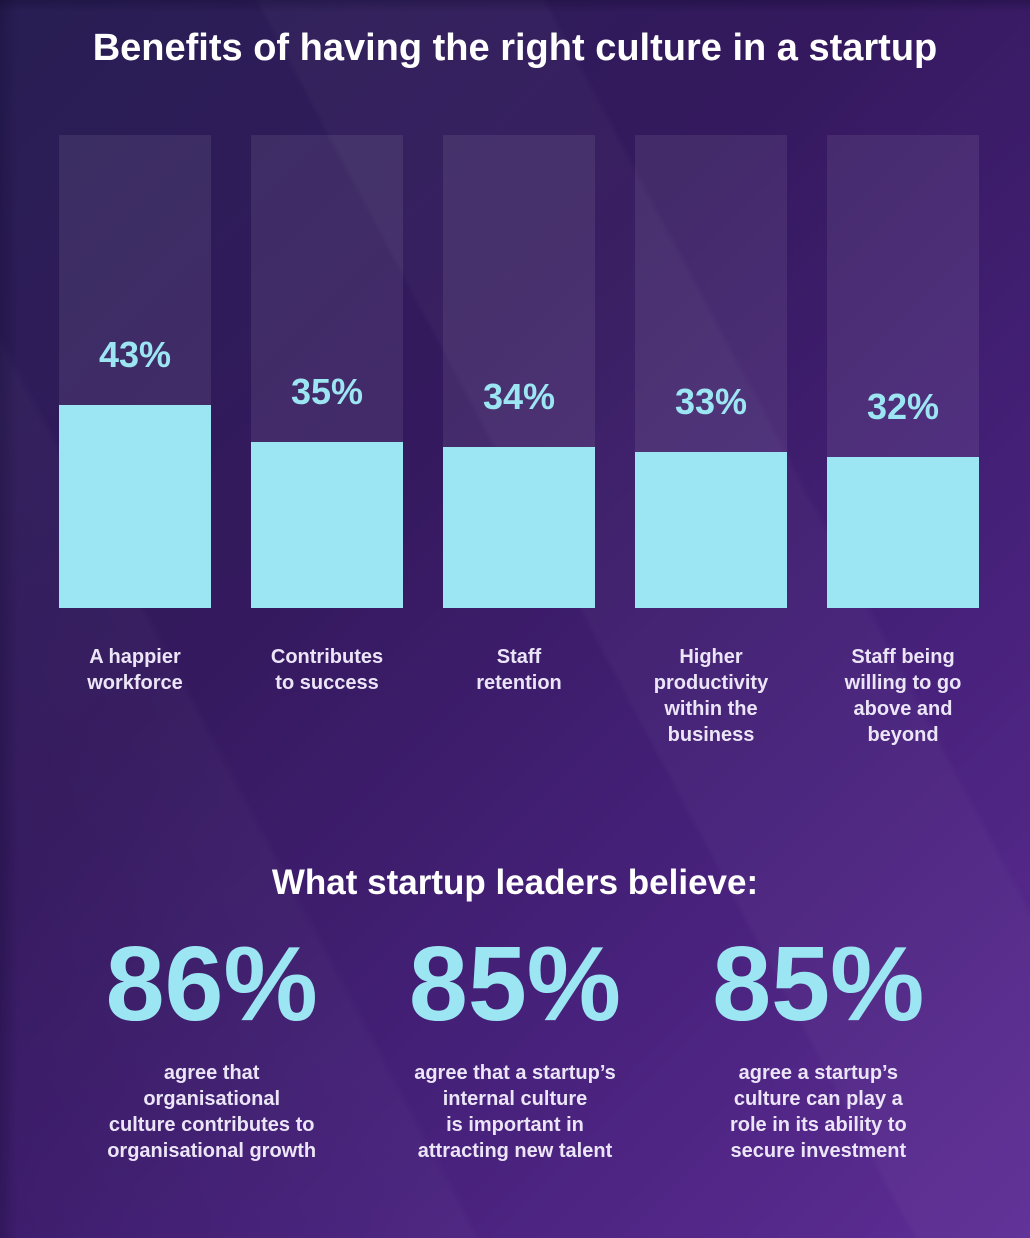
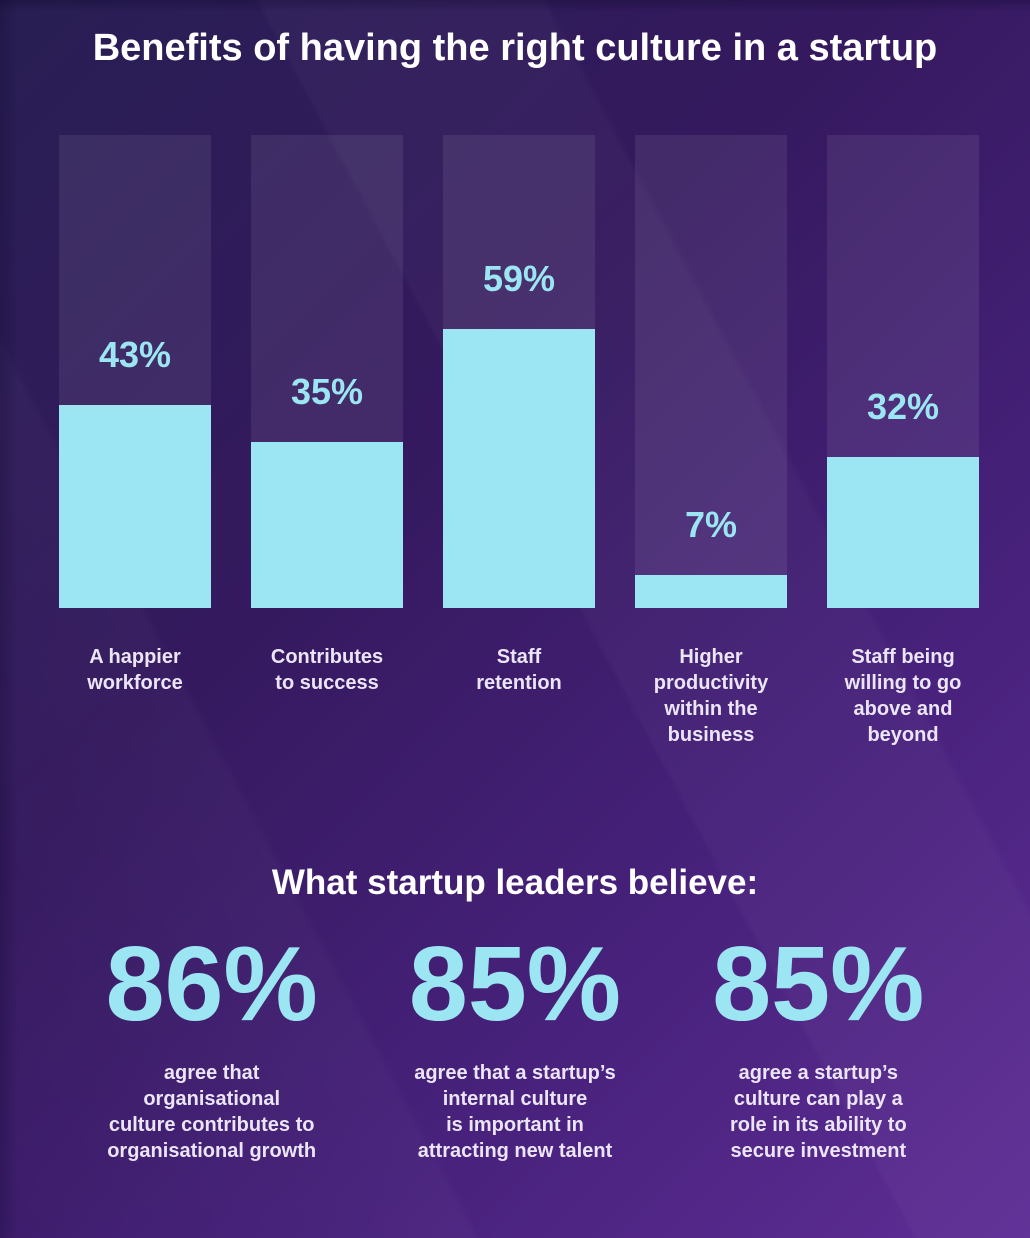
Staff retention: 34% -> 59%
Higher productivity within the business: 33% -> 7%
